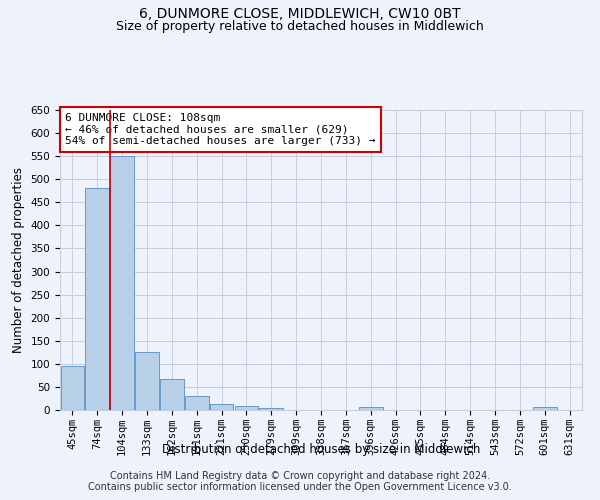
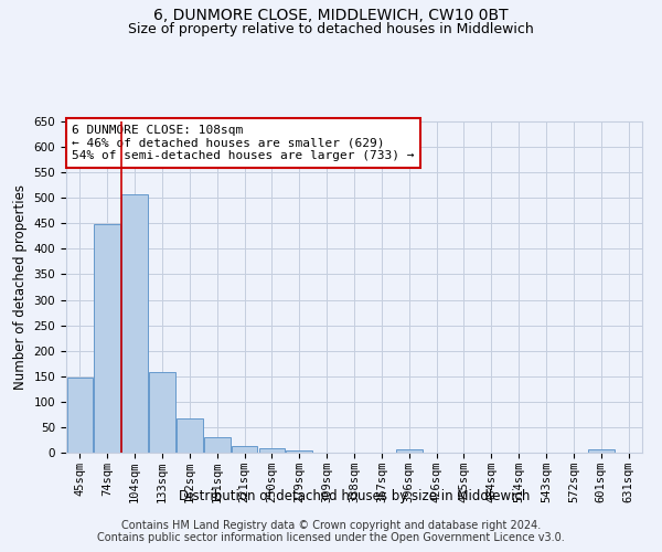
45sqm: 95 -> 148
74sqm: 480 -> 449
104sqm: 550 -> 507
133sqm: 125 -> 158
